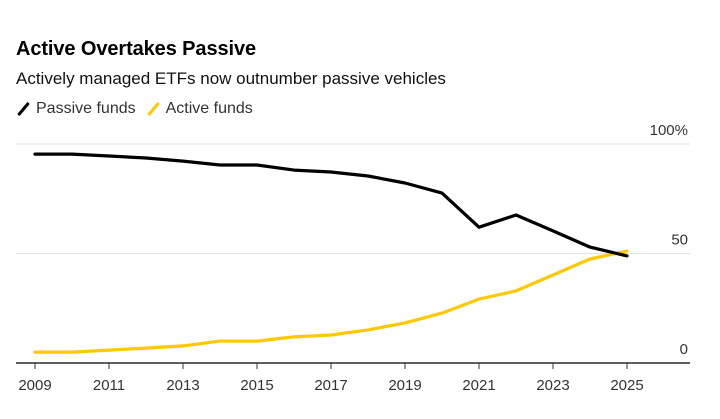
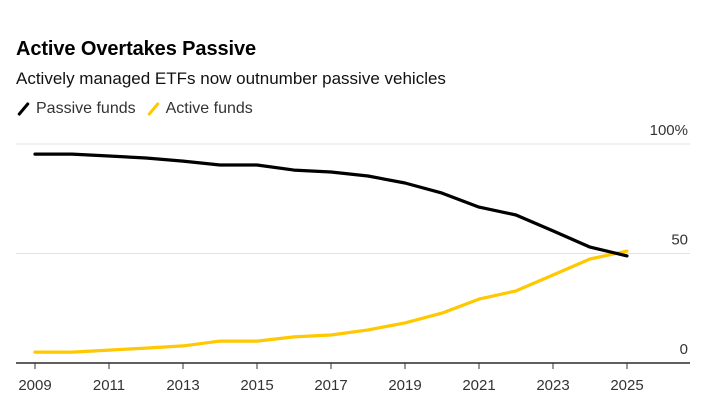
Passive funds/2021: 62% -> 71%
